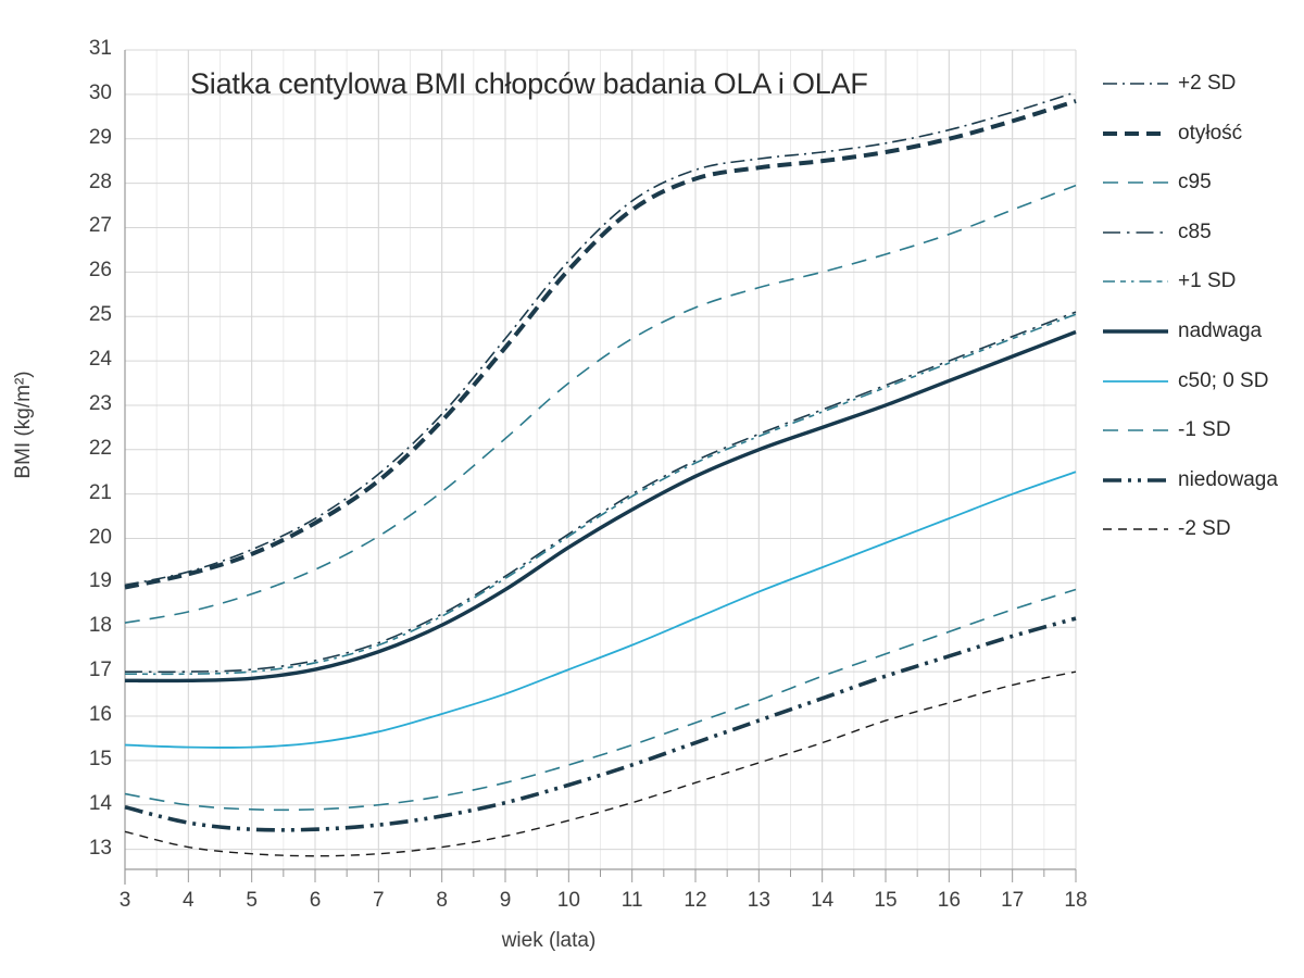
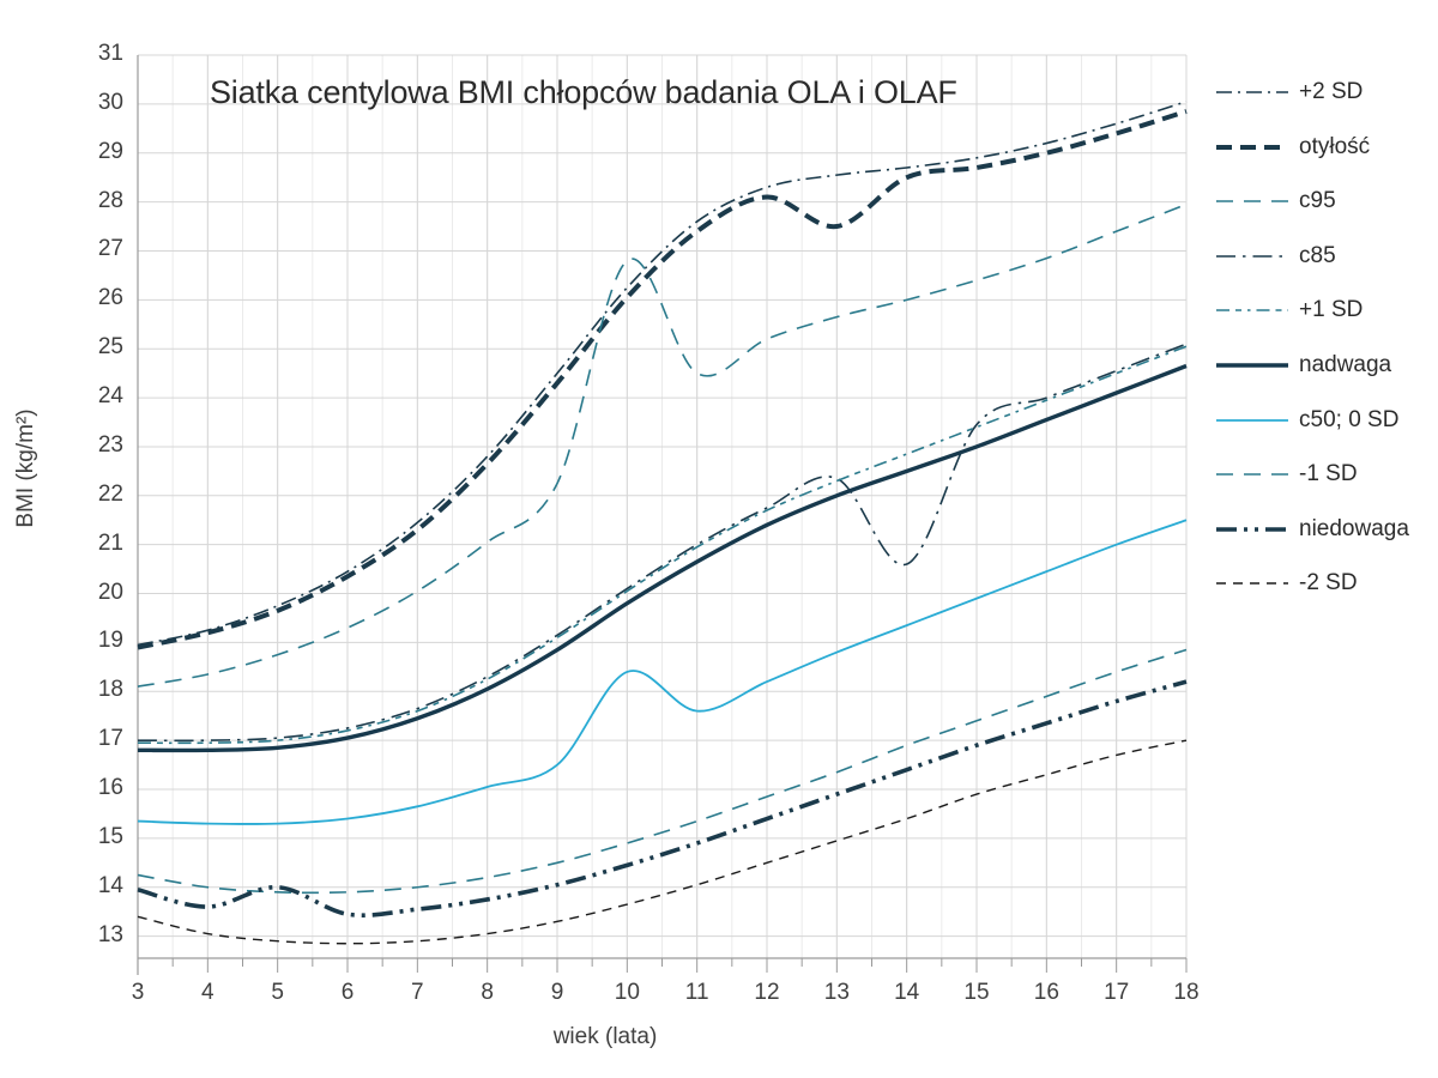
niedowaga/5: 13.4 -> 14.0
c95/10: 23.5 -> 26.8
c50; 0 SD/10: 17.1 -> 18.4
otyłość/13: 28.4 -> 27.5
c85/14: 22.9 -> 20.6
